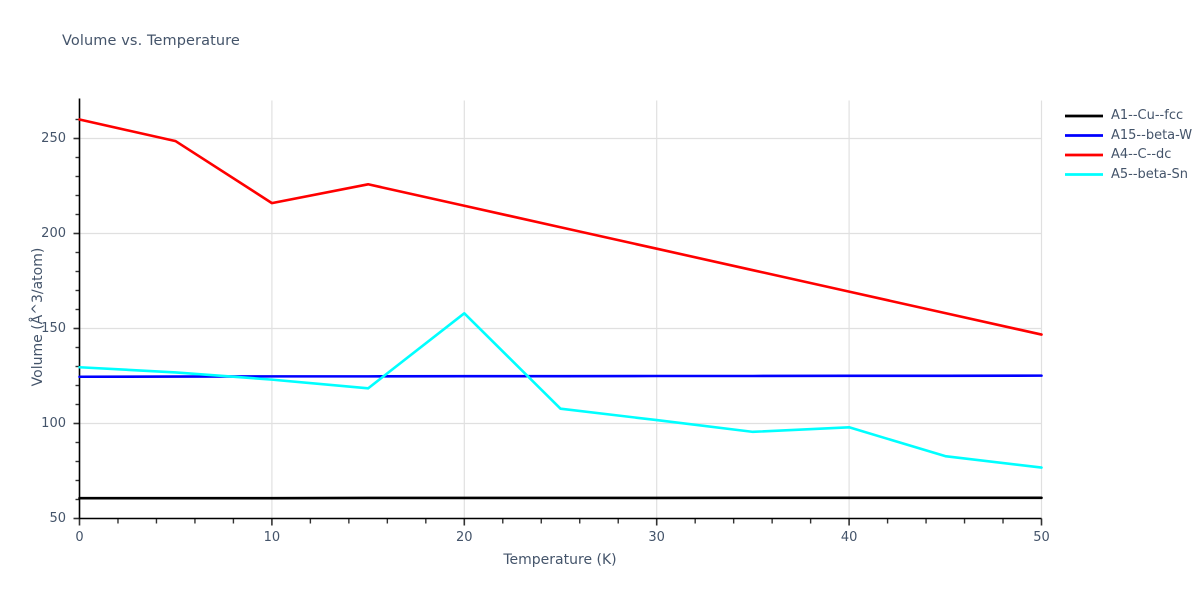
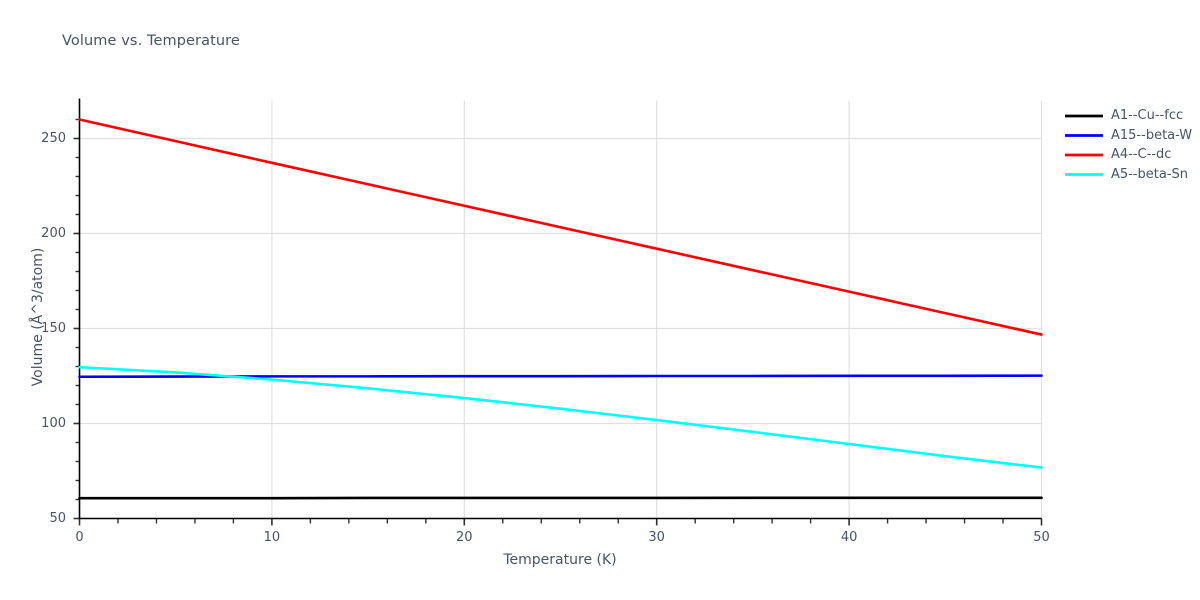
A4--C--dc/10: 216 -> 237
A5--beta-Sn/20: 158 -> 113
A5--beta-Sn/40: 98 -> 89
